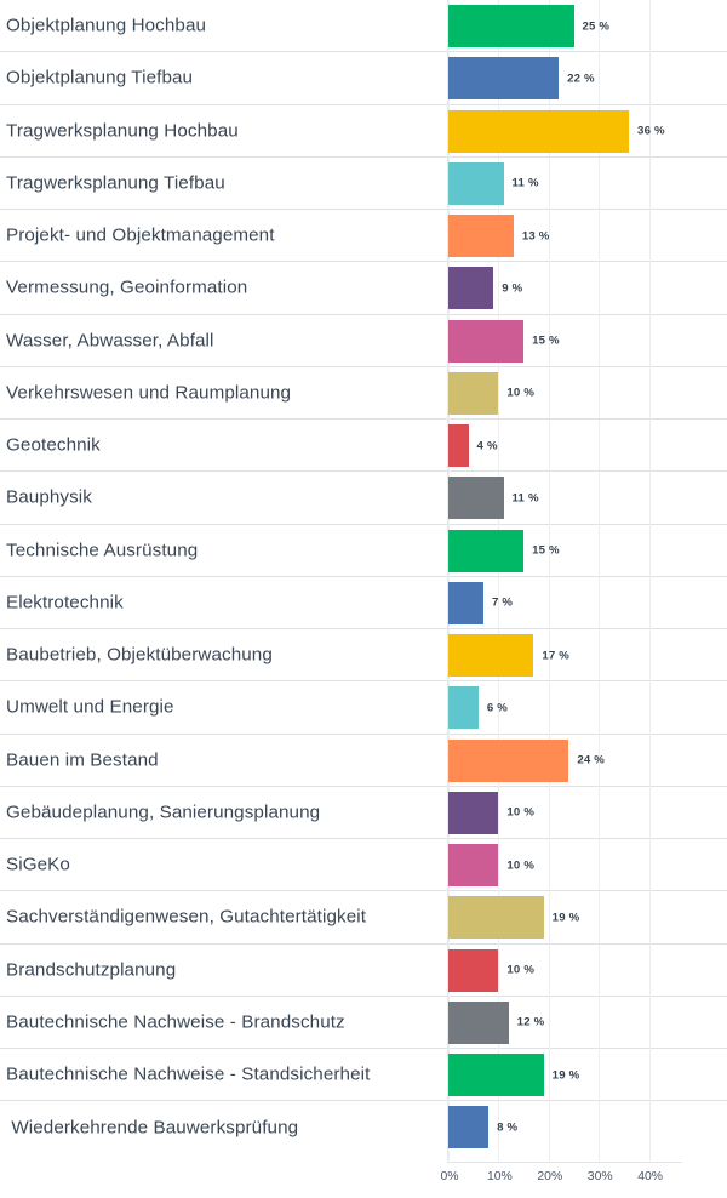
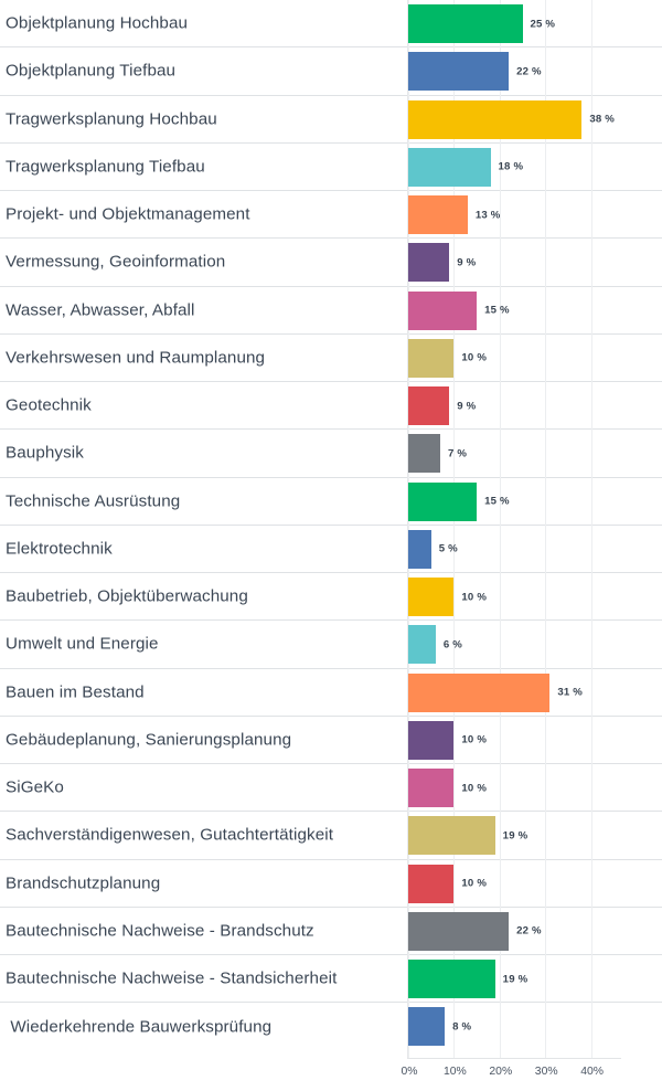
Tragwerksplanung Hochbau: 36 -> 38
Tragwerksplanung Tiefbau: 11 -> 18
Geotechnik: 4 -> 9
Bauphysik: 11 -> 7
Elektrotechnik: 7 -> 5
Baubetrieb, Objektüberwachung: 17 -> 10
Bauen im Bestand: 24 -> 31
Bautechnische Nachweise - Brandschutz: 12 -> 22
